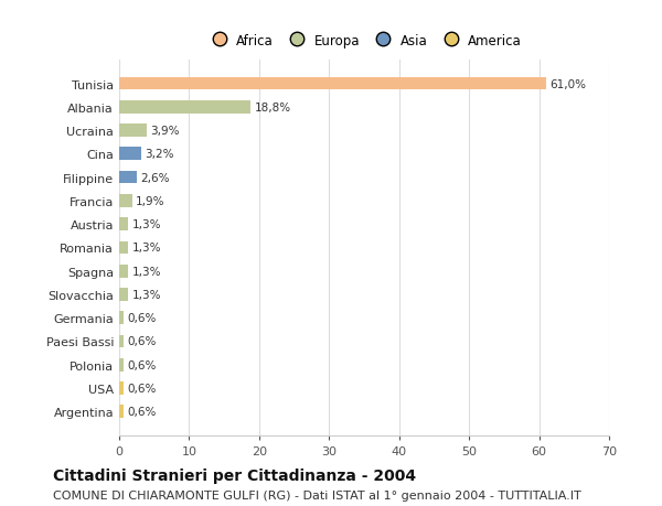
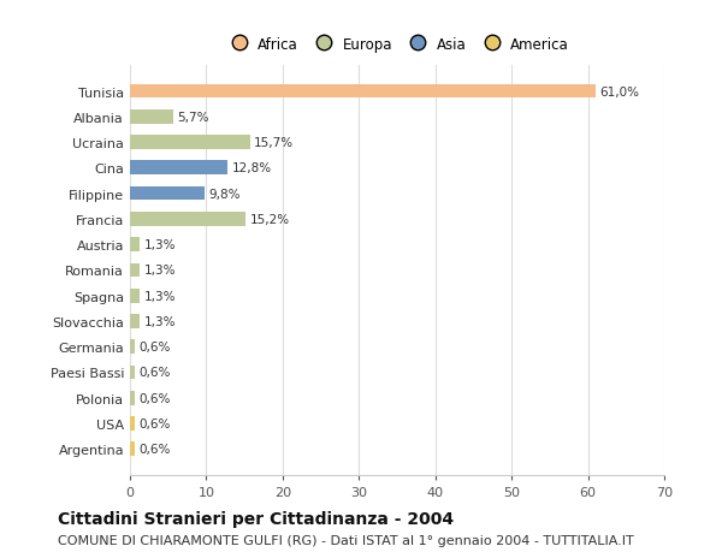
Albania: 18,8% -> 5,7%
Ucraina: 3,9% -> 15,7%
Cina: 3,2% -> 12,8%
Filippine: 2,6% -> 9,8%
Francia: 1,9% -> 15,2%
